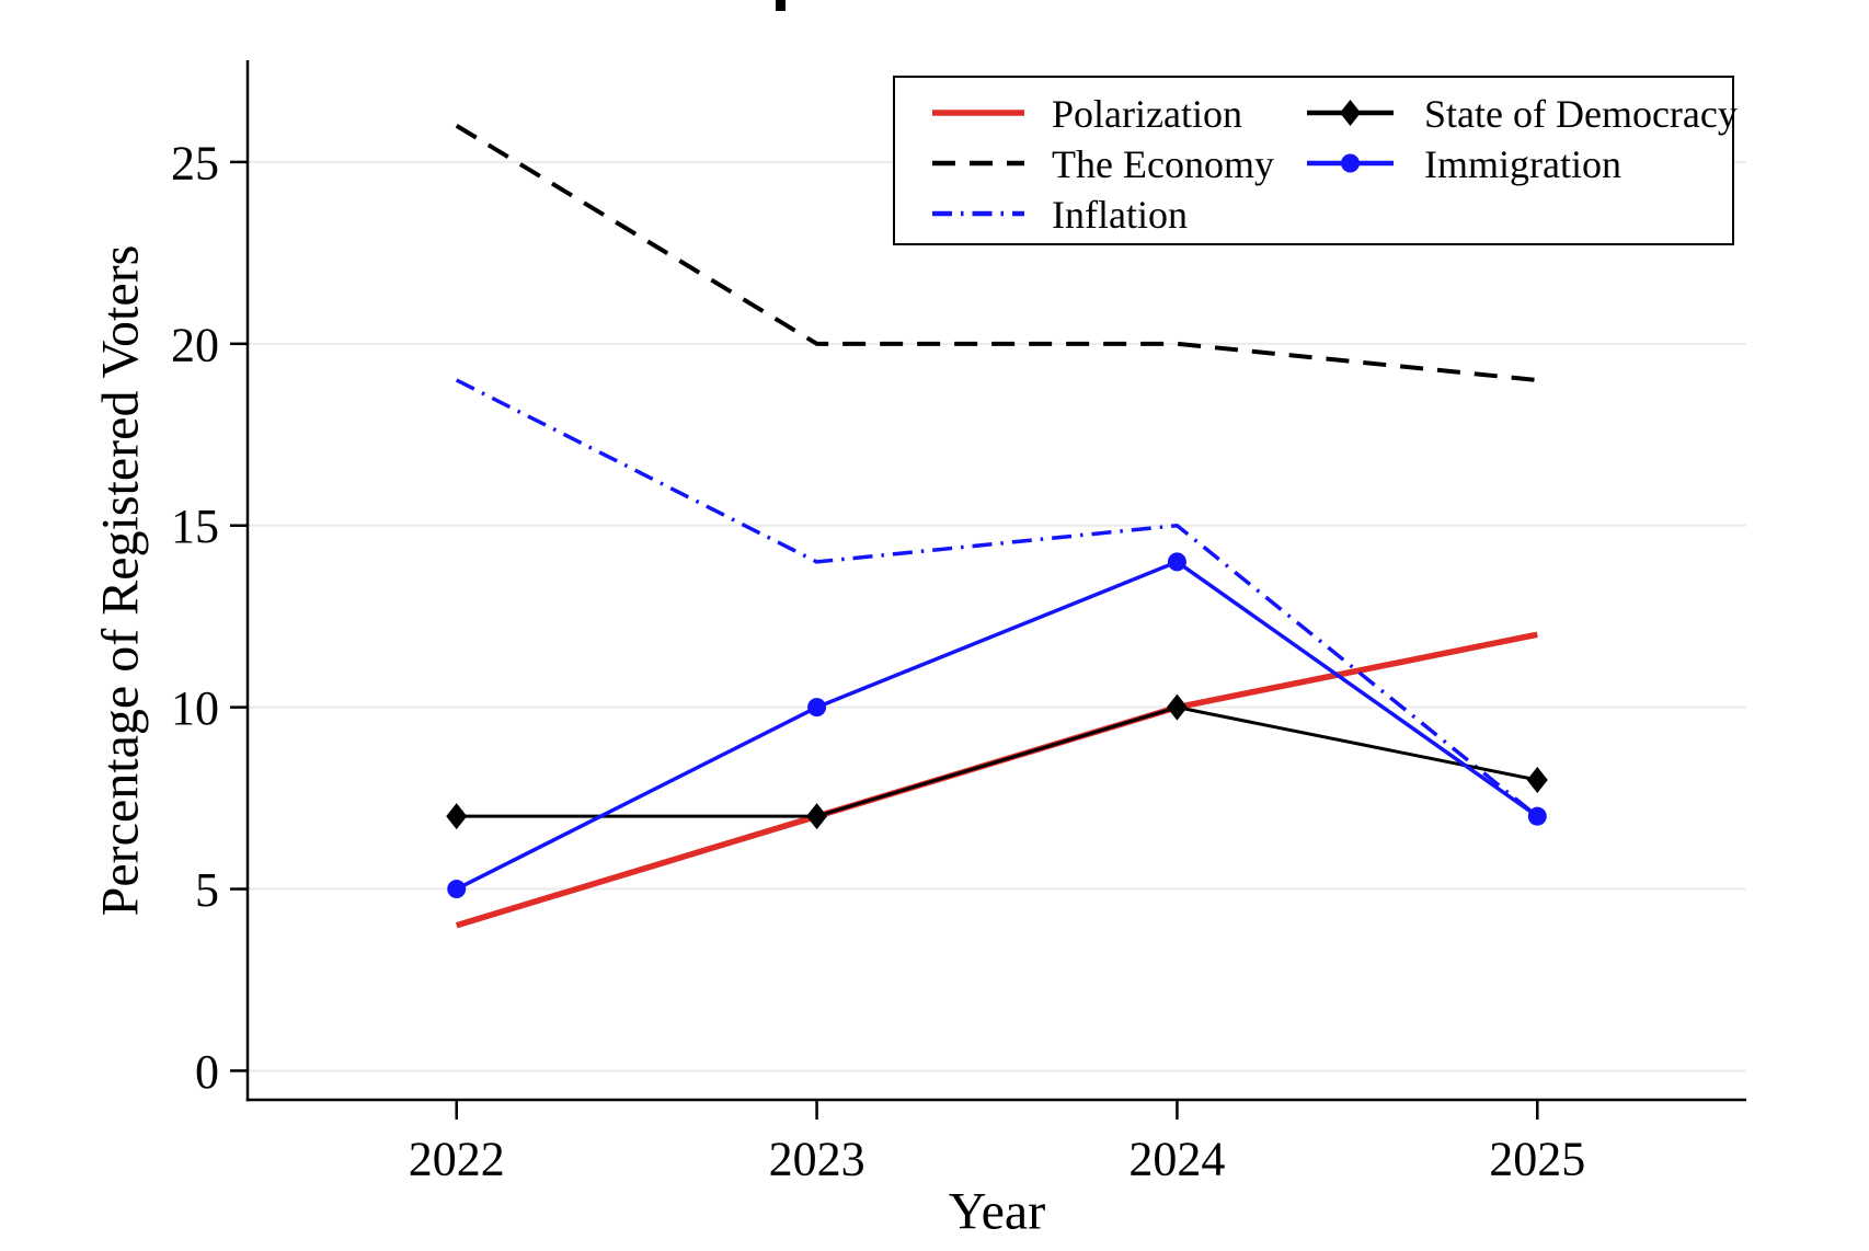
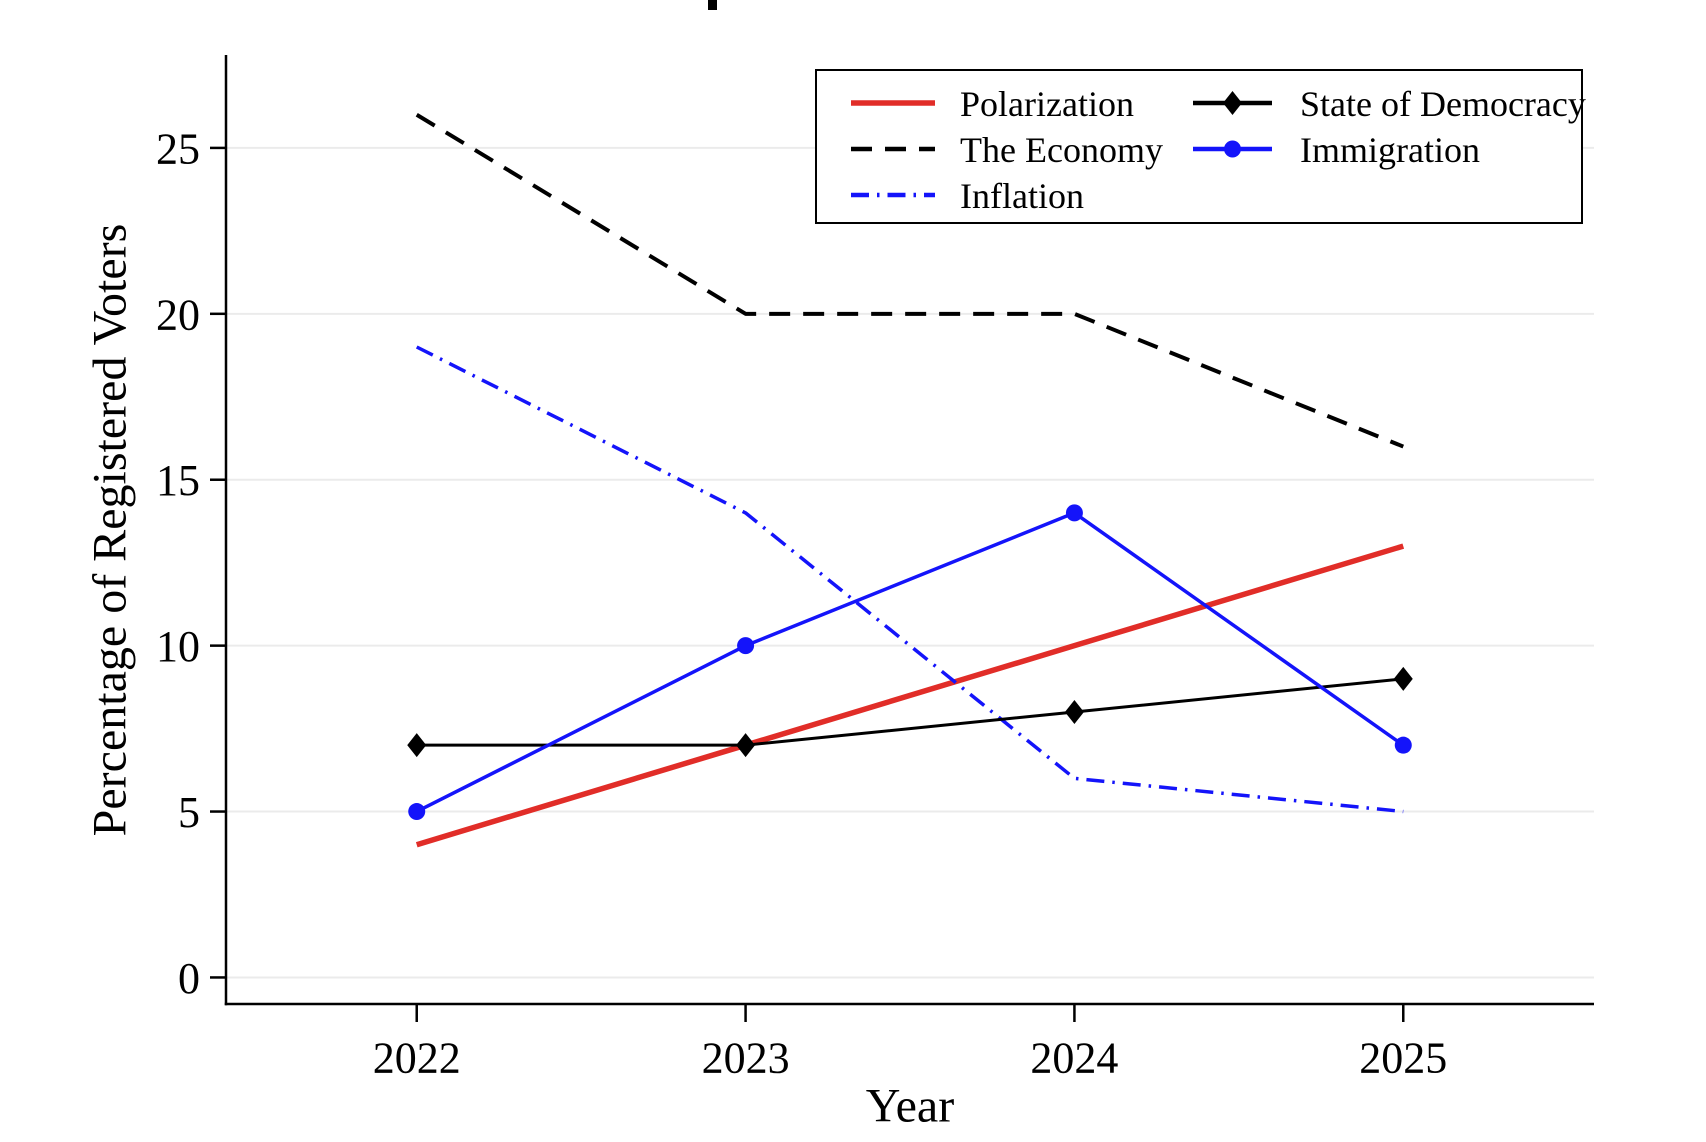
Inflation/2024: 15 -> 6
State of Democracy/2024: 10 -> 8
Polarization/2025: 12 -> 13
The Economy/2025: 19 -> 16
Inflation/2025: 7 -> 5
State of Democracy/2025: 8 -> 9
